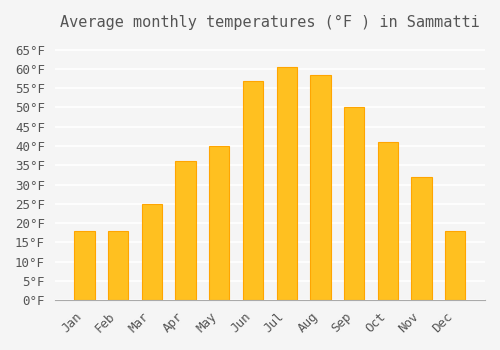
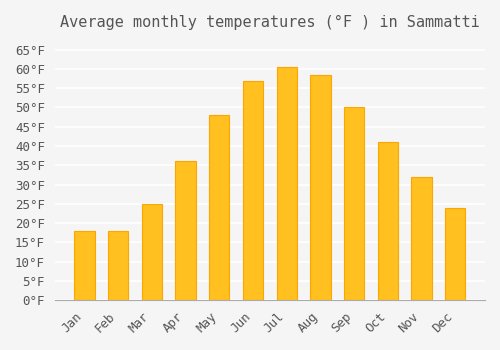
May: 40.0°F -> 48.0°F
Dec: 18.0°F -> 24.0°F
